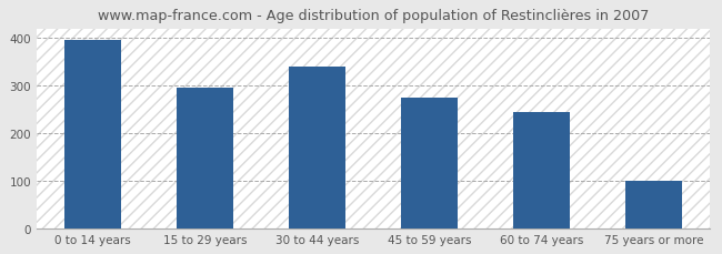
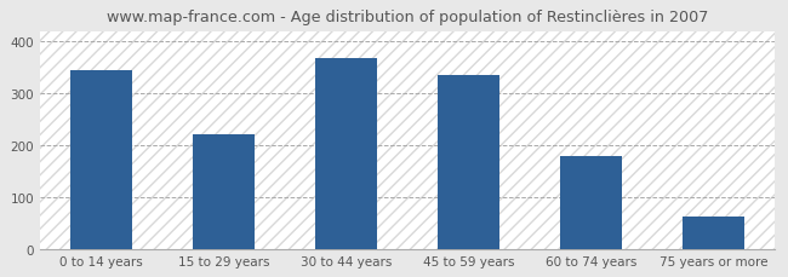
0 to 14 years: 395 -> 344
15 to 29 years: 295 -> 220
30 to 44 years: 340 -> 368
45 to 59 years: 275 -> 335
60 to 74 years: 245 -> 179
75 years or more: 100 -> 62
